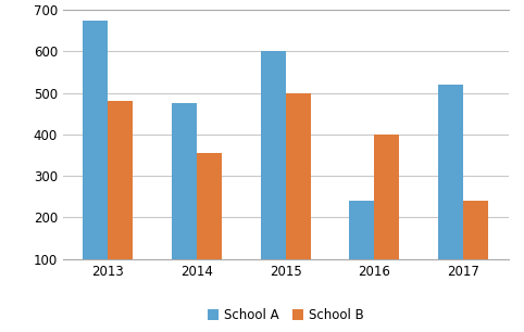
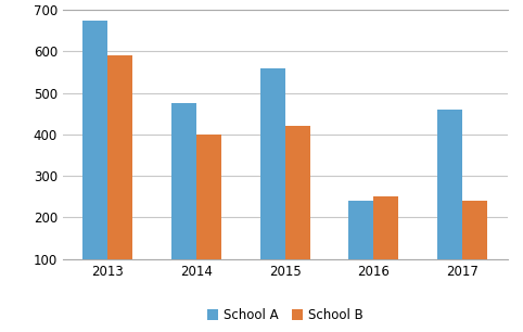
School B/2013: 480 -> 590
School B/2014: 355 -> 400
School A/2015: 600 -> 560
School B/2015: 500 -> 420
School B/2016: 400 -> 250
School A/2017: 520 -> 460
